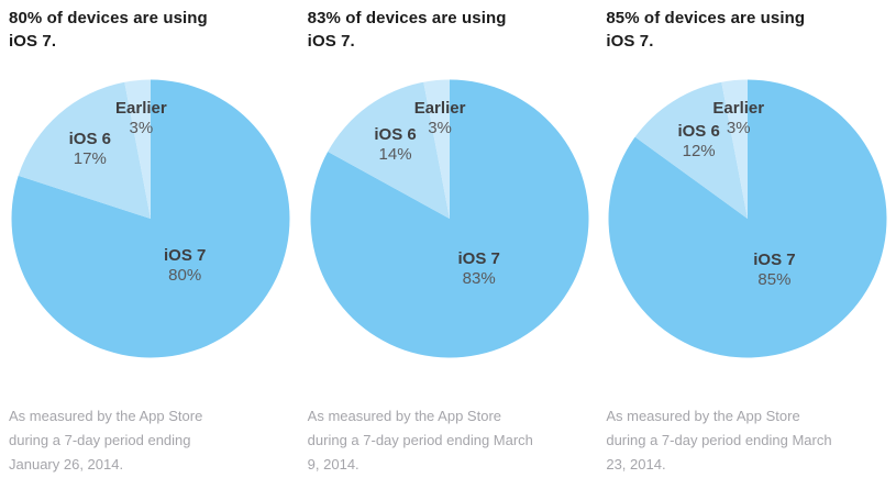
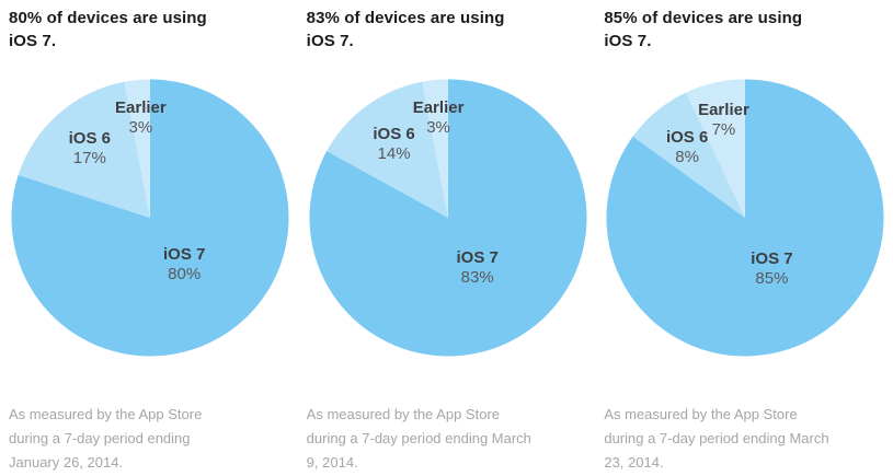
85% of devices are using iOS 7./iOS 6: 12% -> 8%
85% of devices are using iOS 7./Earlier: 3% -> 7%
